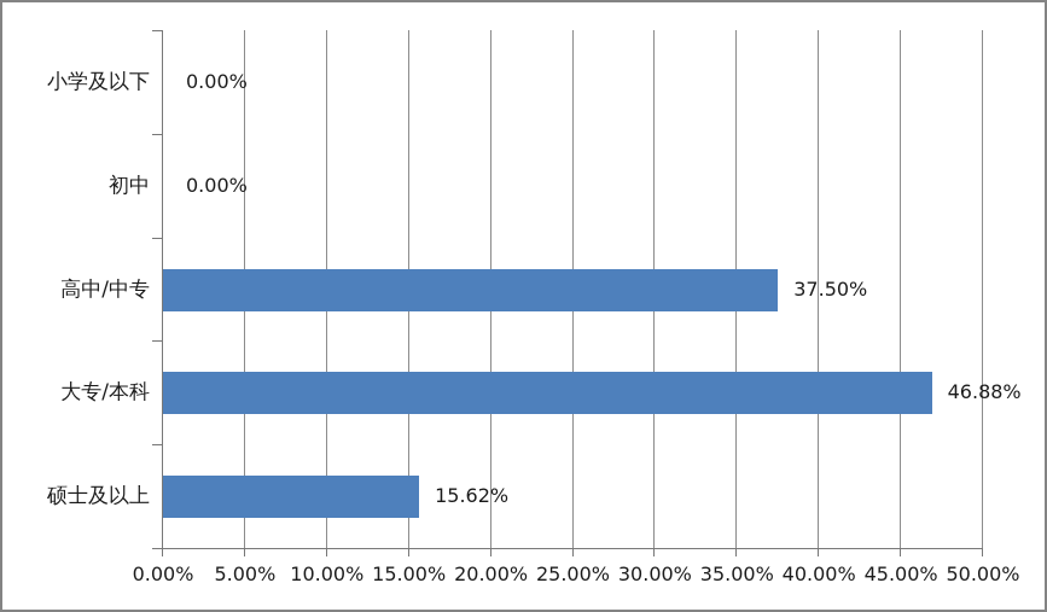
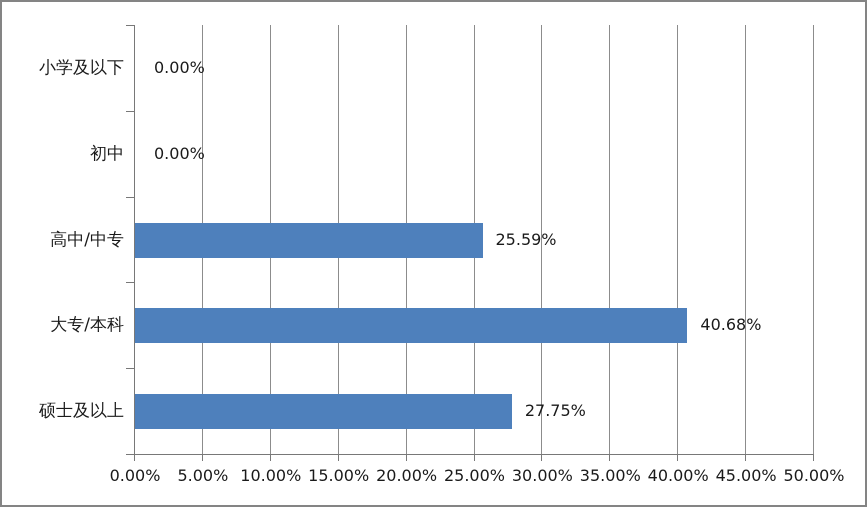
高中/中专: 37.50% -> 25.59%
大专/本科: 46.88% -> 40.68%
硕士及以上: 15.62% -> 27.75%
